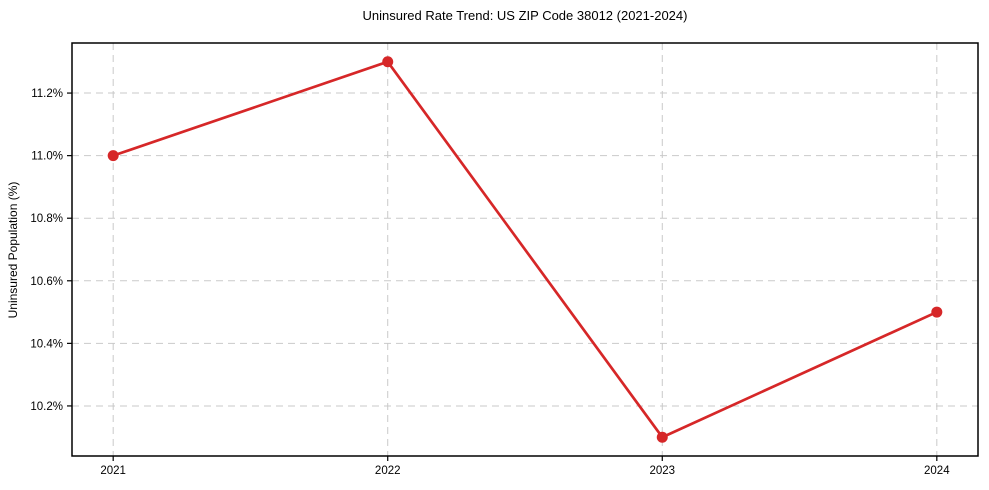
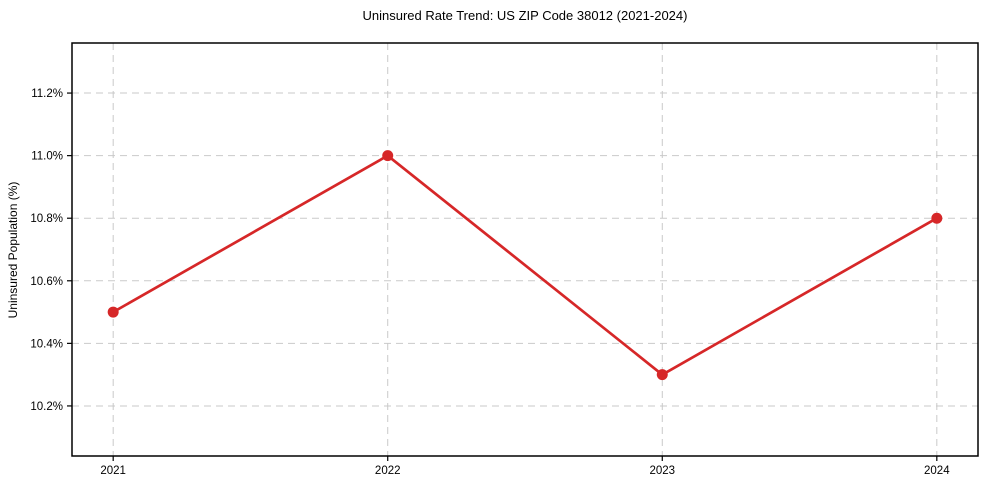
2021: 11.0% -> 10.5%
2022: 11.3% -> 11.0%
2023: 10.1% -> 10.3%
2024: 10.5% -> 10.8%
